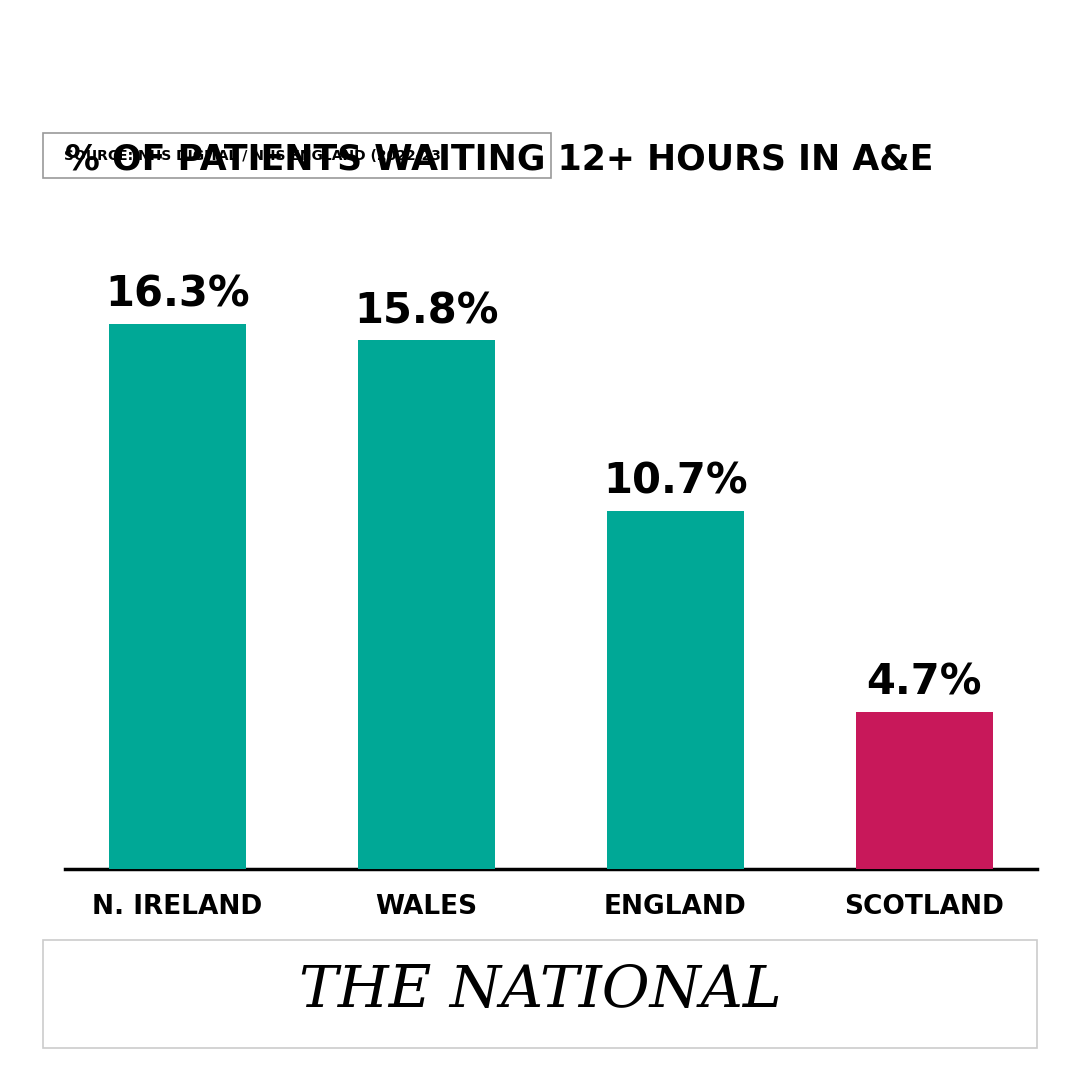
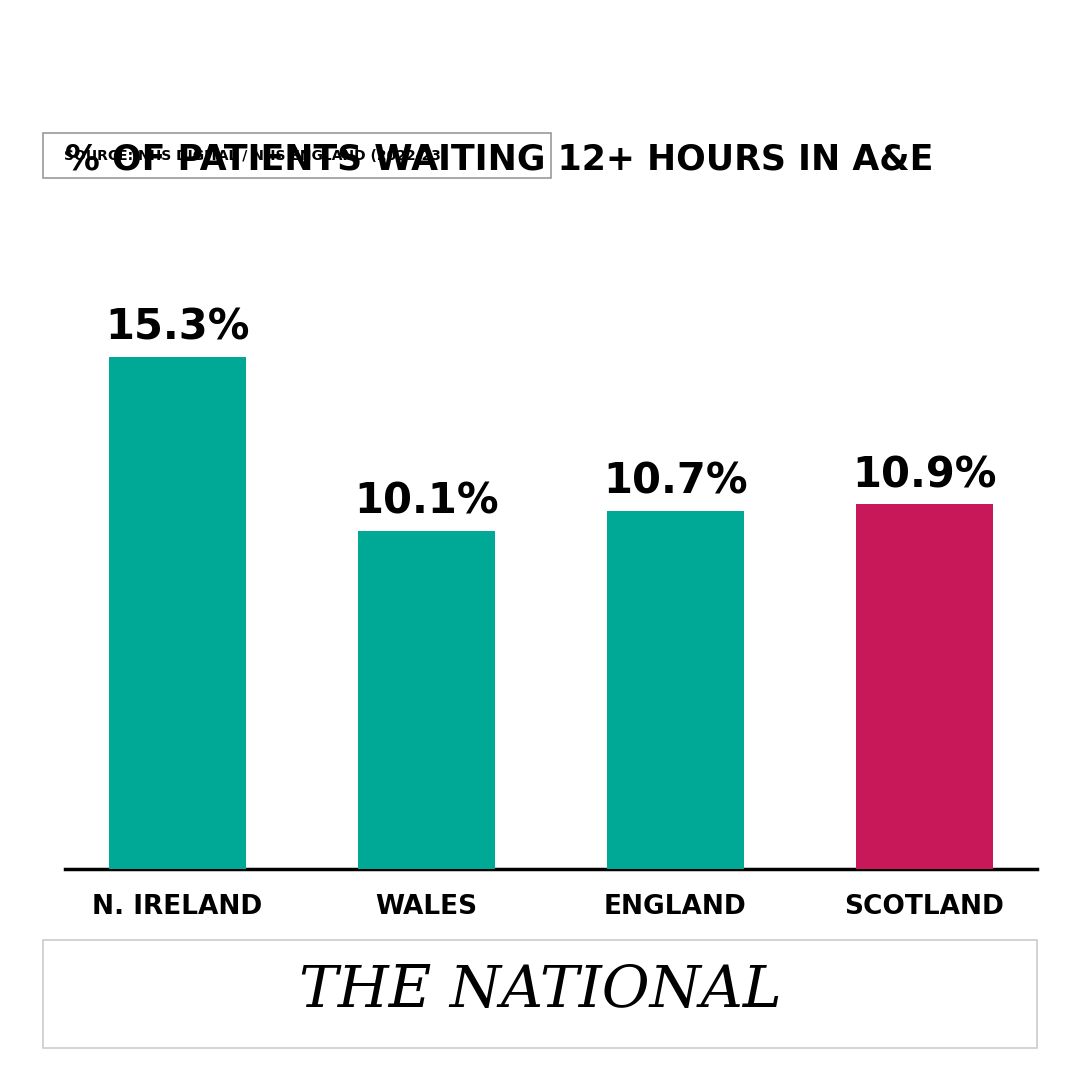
N. IRELAND: 16.3% -> 15.3%
WALES: 15.8% -> 10.1%
SCOTLAND: 4.7% -> 10.9%
